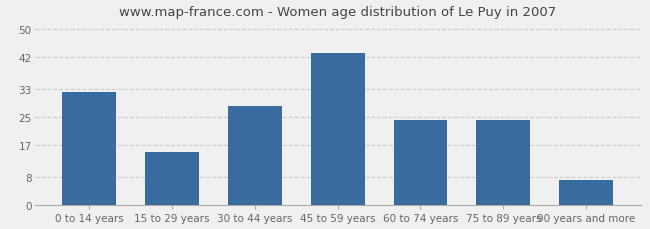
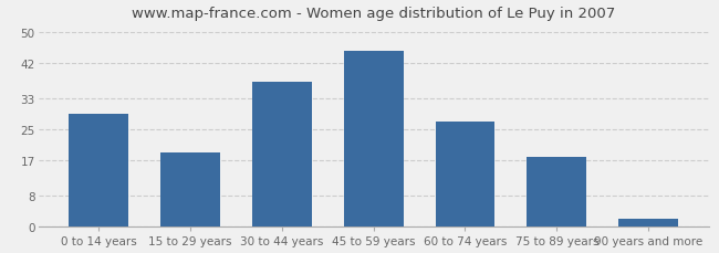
0 to 14 years: 32 -> 29
15 to 29 years: 15 -> 19
30 to 44 years: 28 -> 37
45 to 59 years: 43 -> 45
60 to 74 years: 24 -> 27
75 to 89 years: 24 -> 18
90 years and more: 7 -> 2
